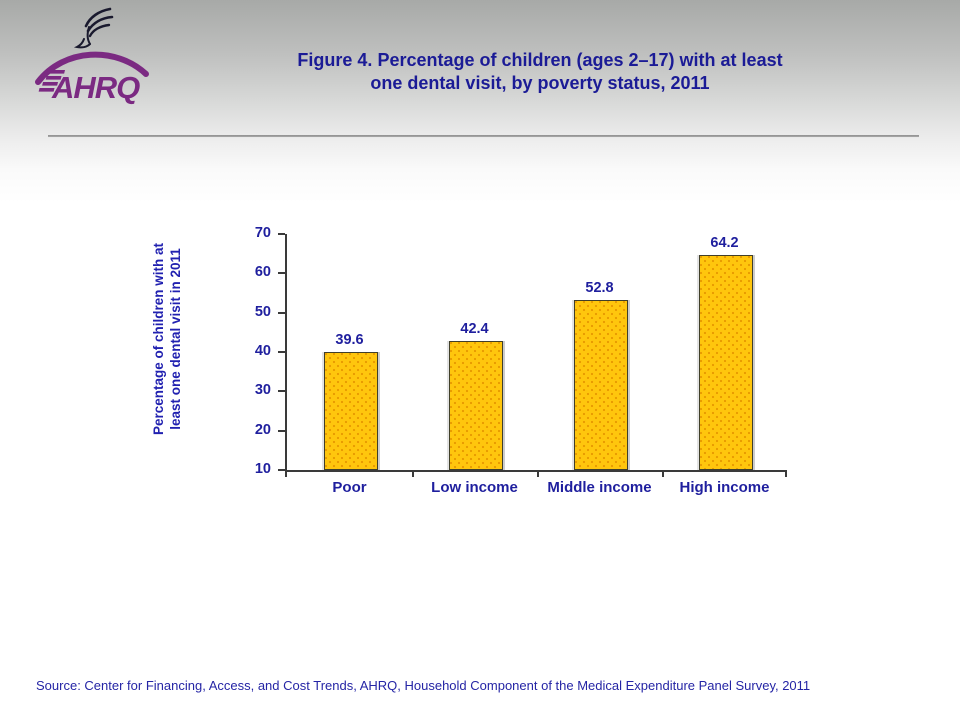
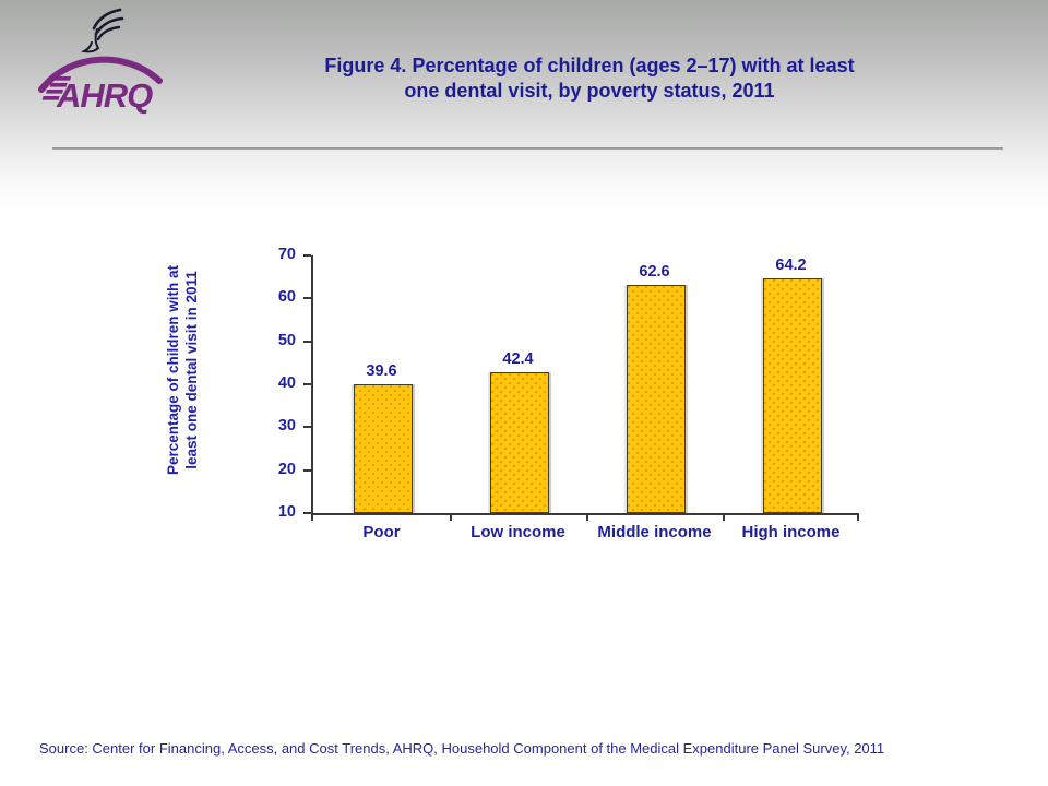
Middle income: 52.8 -> 62.6
